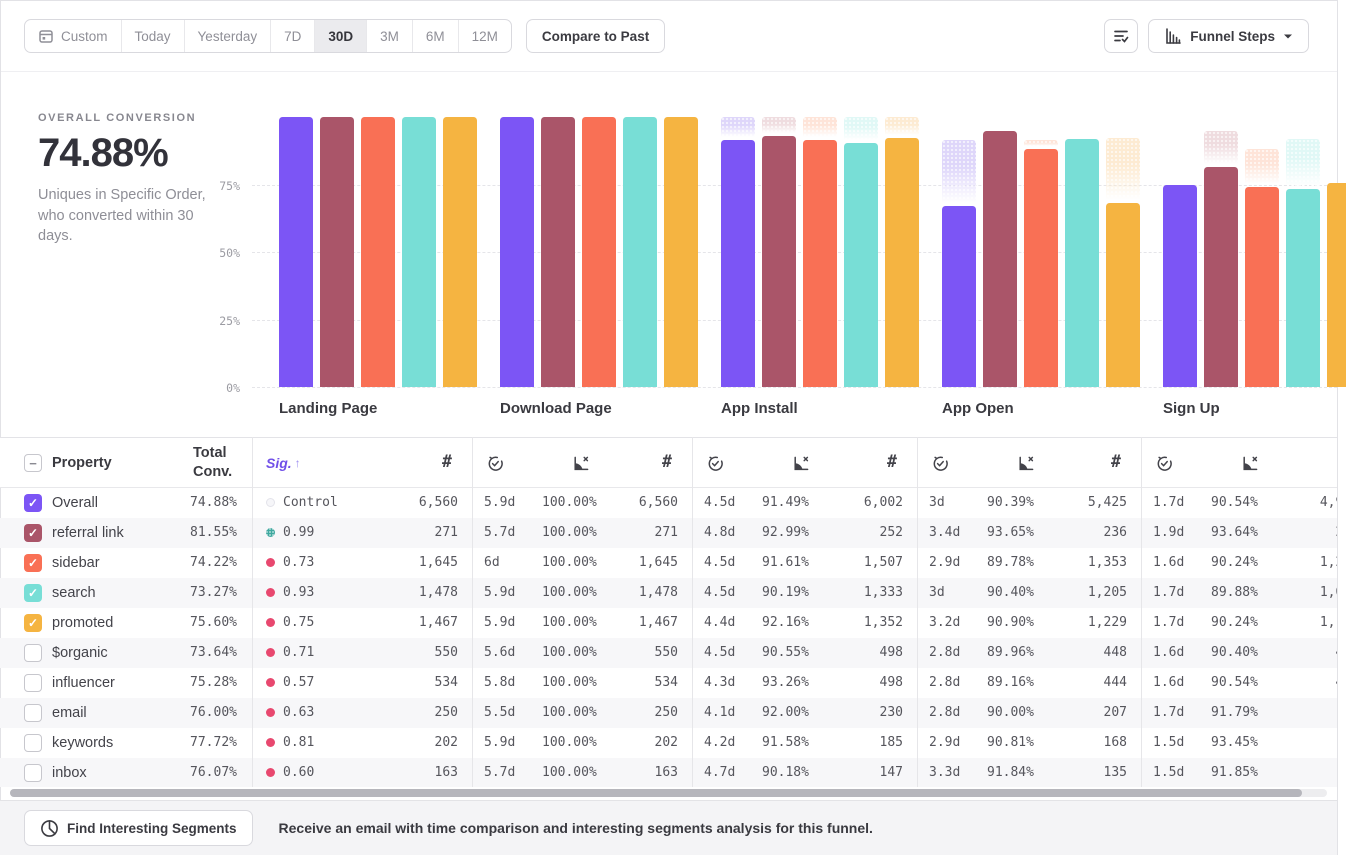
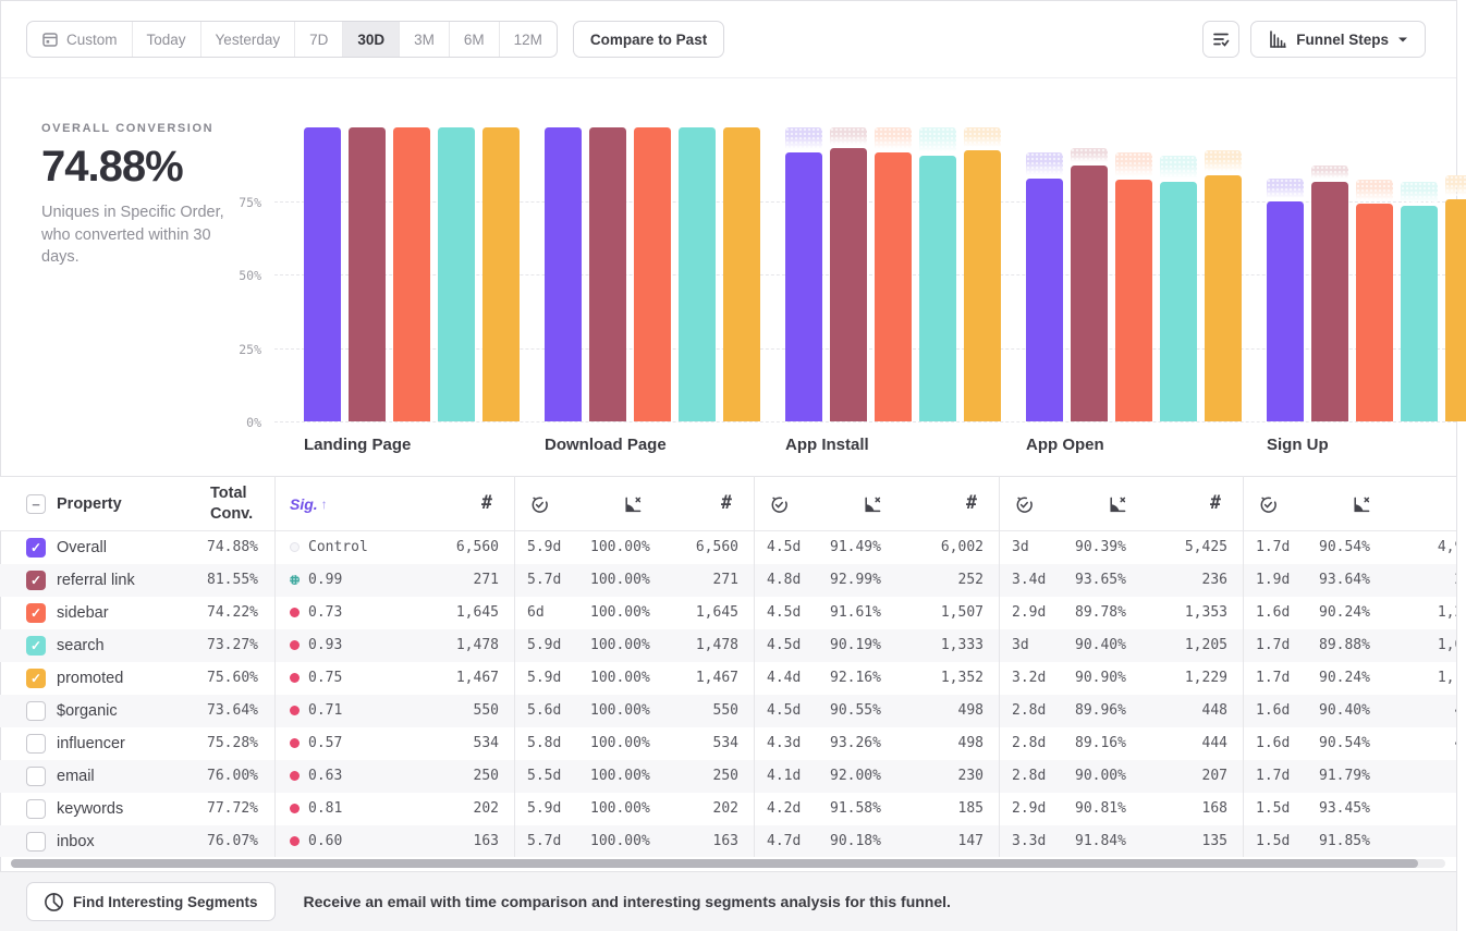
Overall/App Open: 67% -> 83%
referral link/App Open: 95% -> 87%
sidebar/App Open: 88% -> 82%
search/App Open: 92% -> 82%
promoted/App Open: 68% -> 84%
